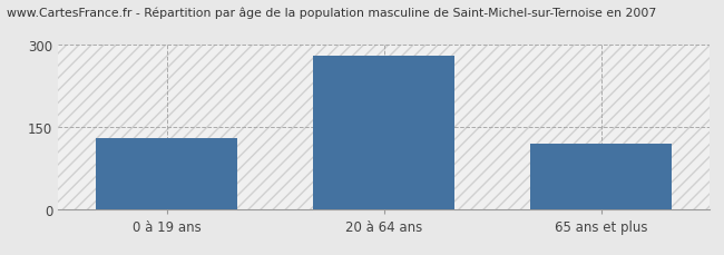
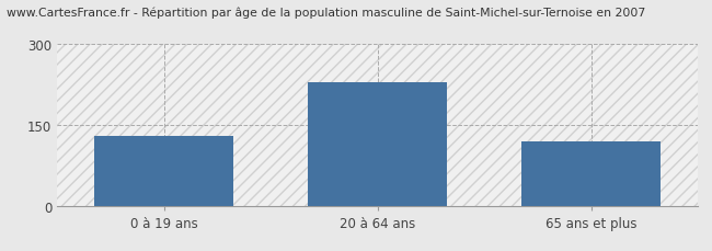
20 à 64 ans: 280 -> 230
